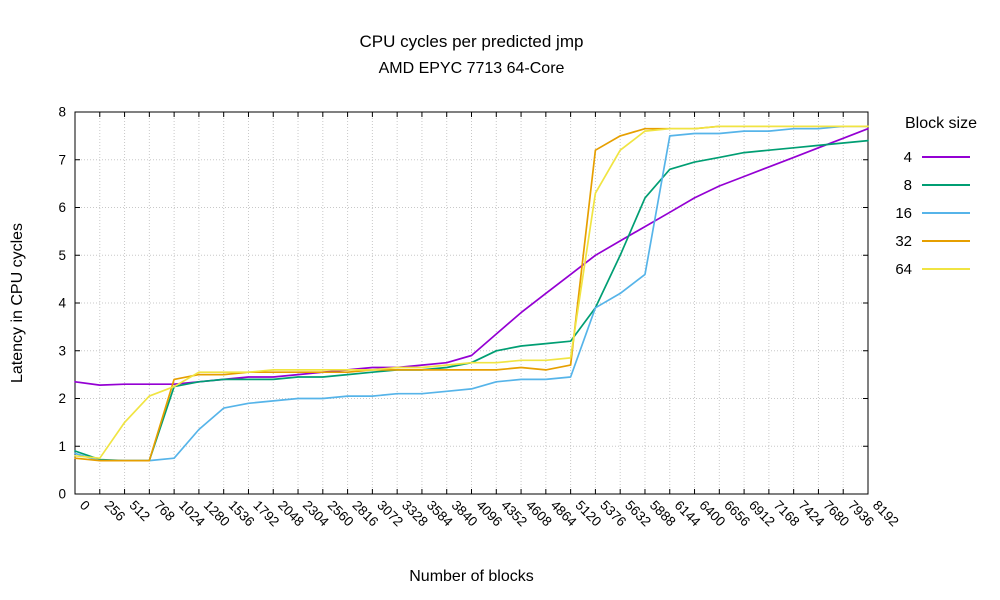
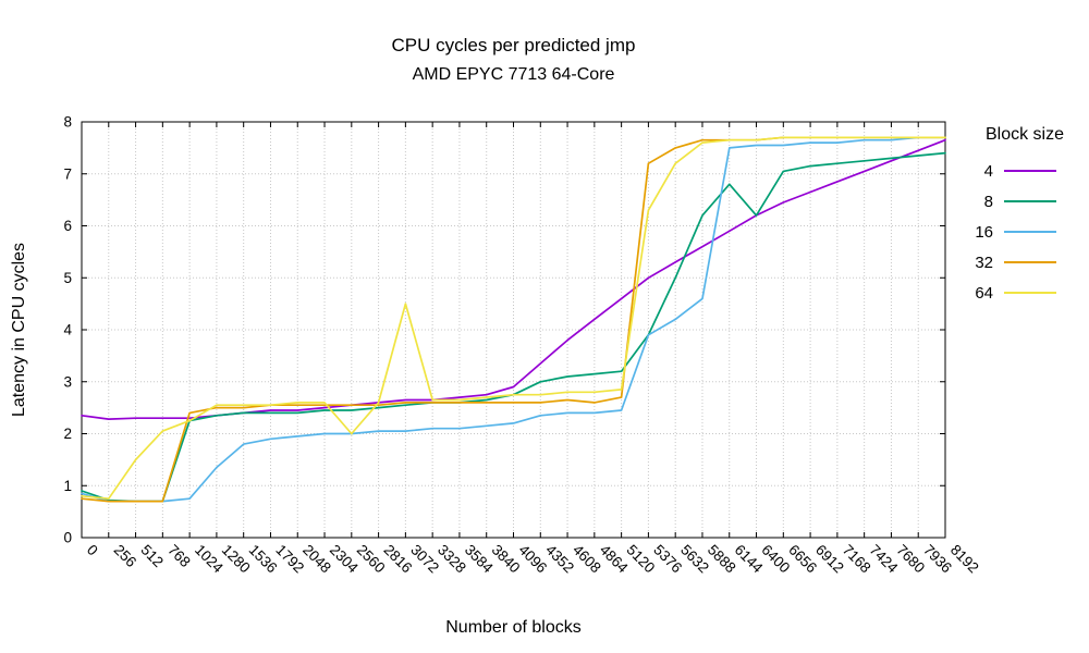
64/2560: 2.6 -> 2.0
64/3072: 2.6 -> 4.5
8/6400: 7.0 -> 6.2
